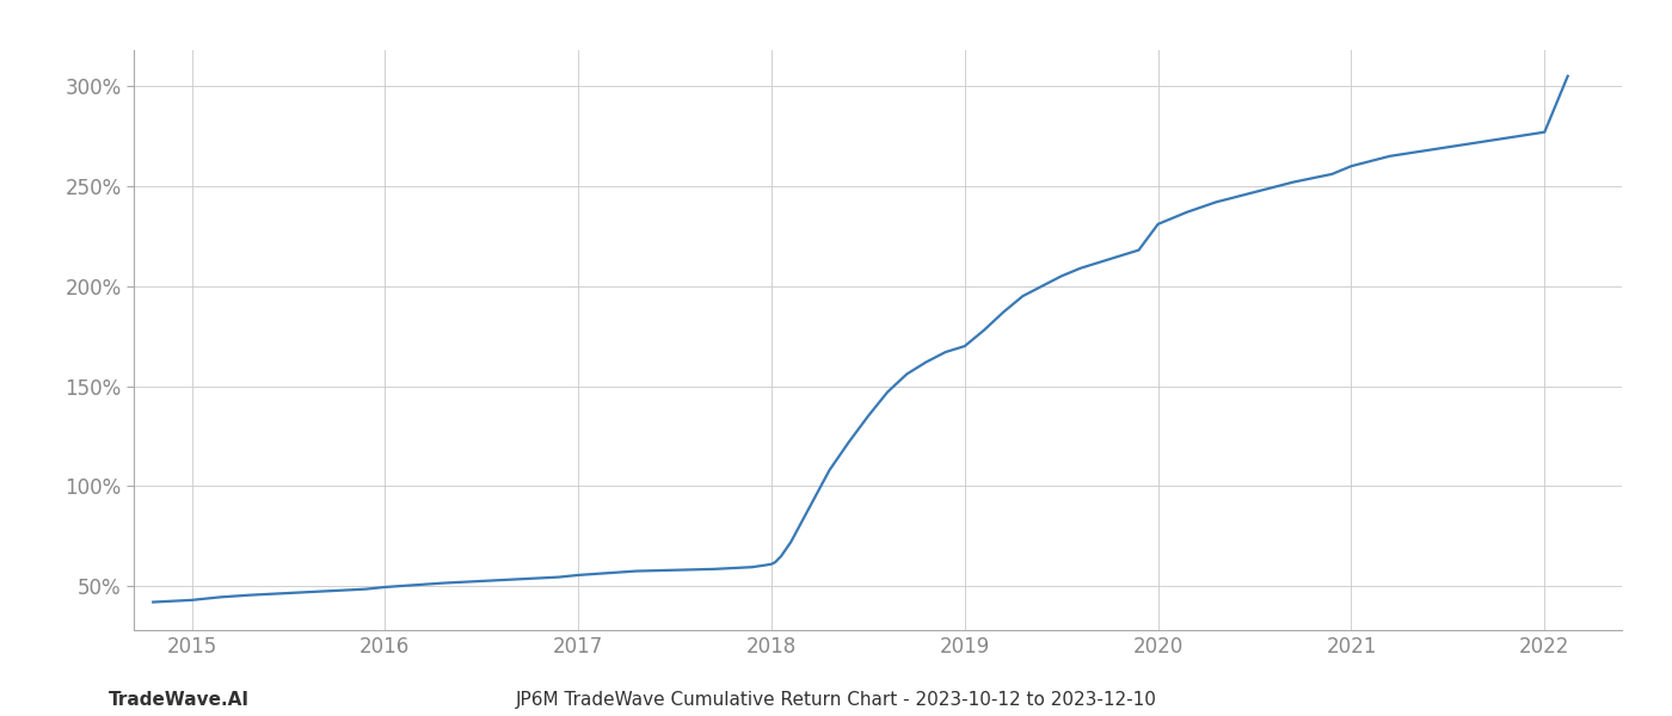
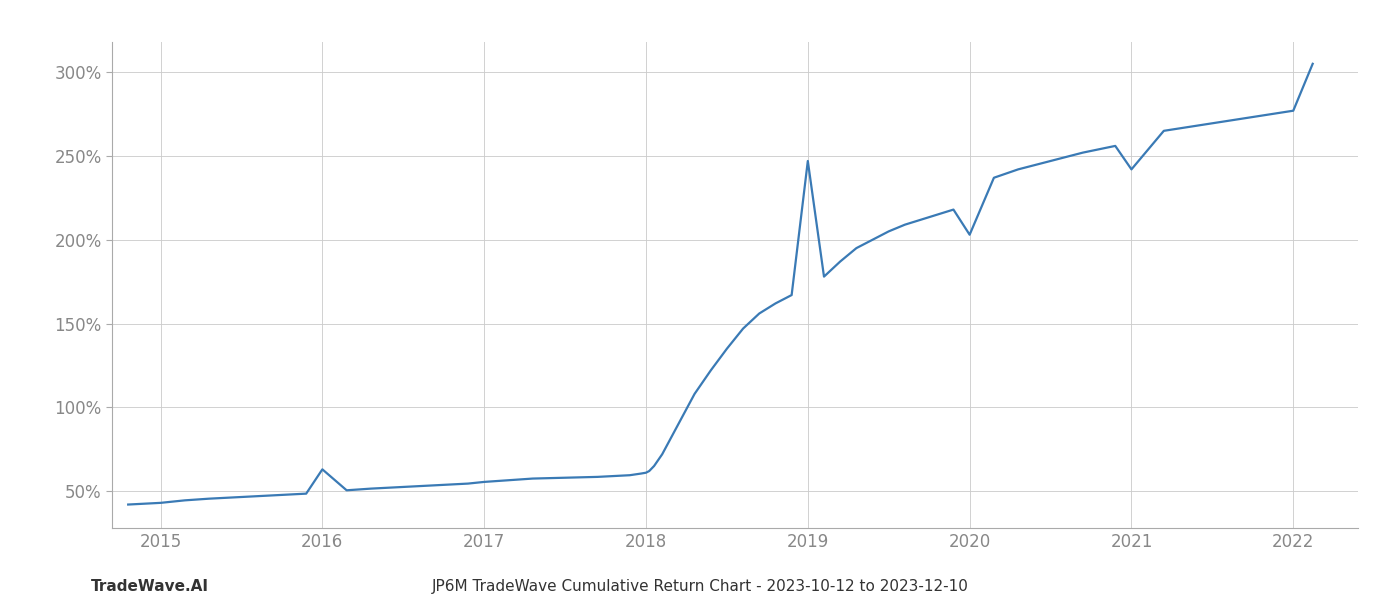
2016: 50% -> 63%
2019: 170% -> 247%
2020: 231% -> 203%
2021: 260% -> 242%
